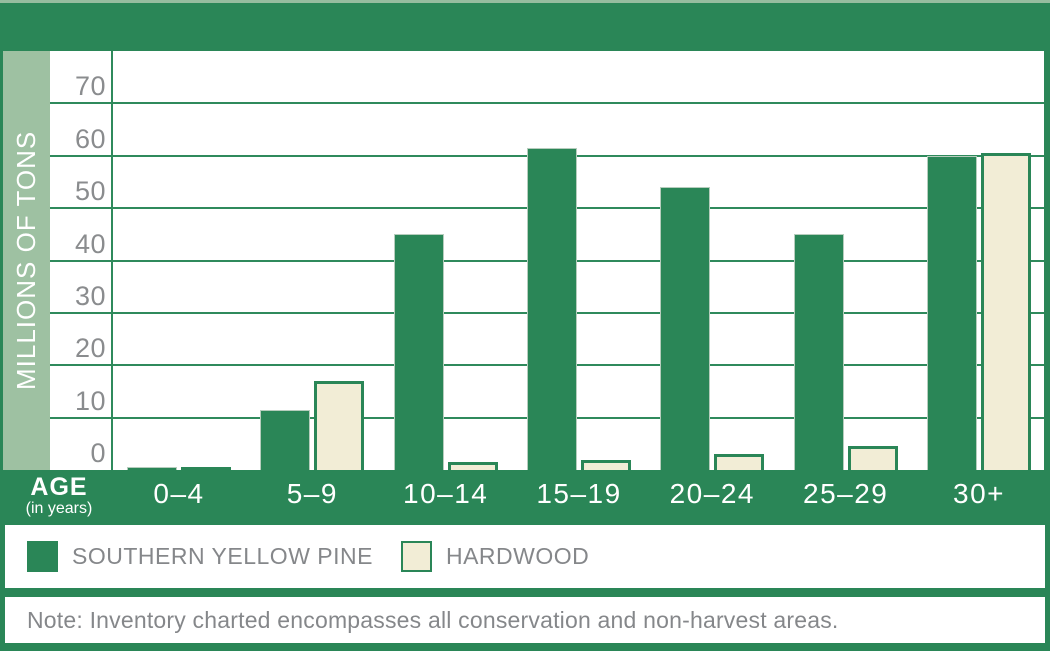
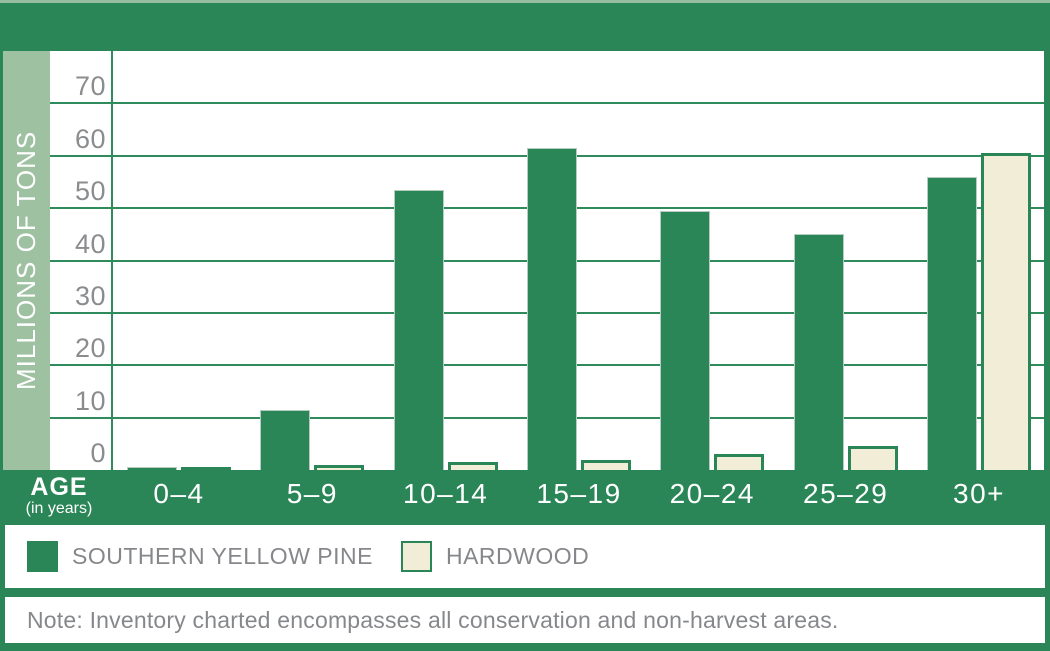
HARDWOOD/5–9: 17 -> 1
SOUTHERN YELLOW PINE/10–14: 45 -> 54
SOUTHERN YELLOW PINE/20–24: 54 -> 50
SOUTHERN YELLOW PINE/30+: 60 -> 56
